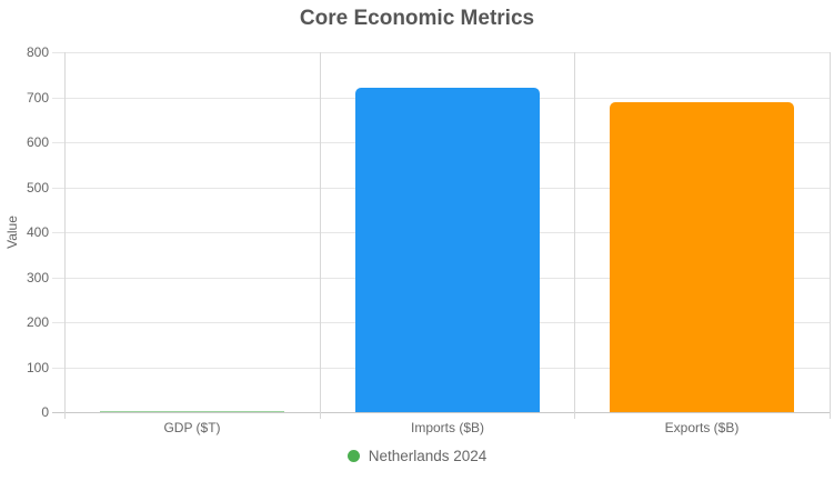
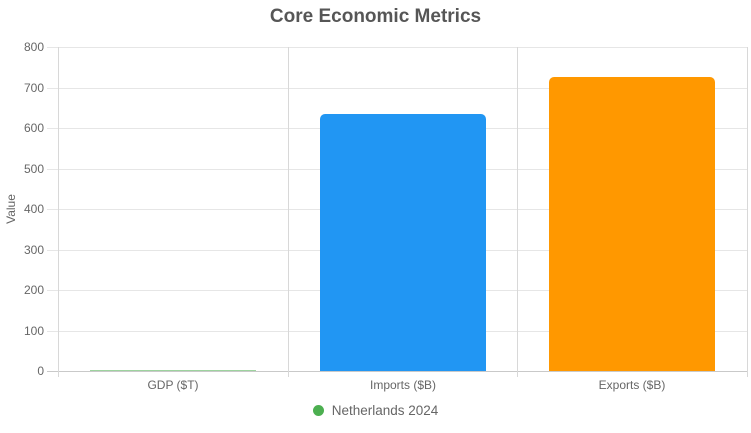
Imports ($B): 720 -> 640
Exports ($B): 690 -> 720
